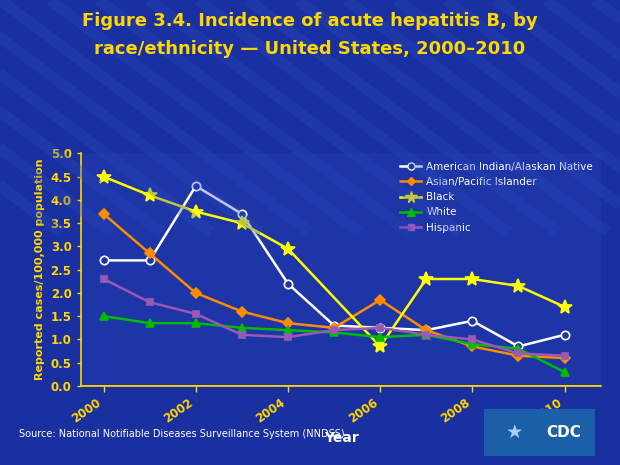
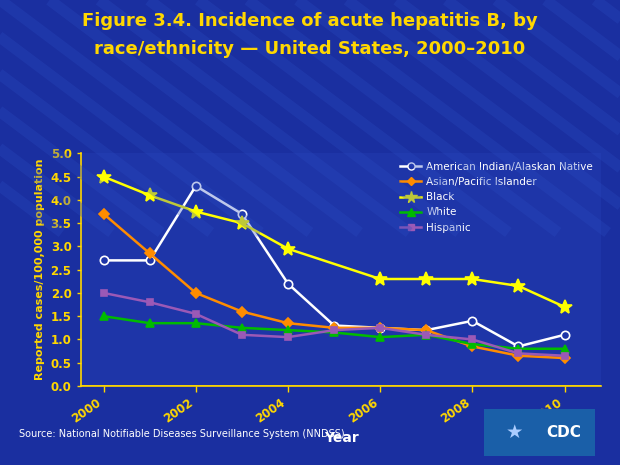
Hispanic/2000: 2.30 -> 2.00
Asian/Pacific Islander/2006: 1.85 -> 1.25
Black/2006: 0.85 -> 2.30
White/2010: 0.30 -> 0.80
